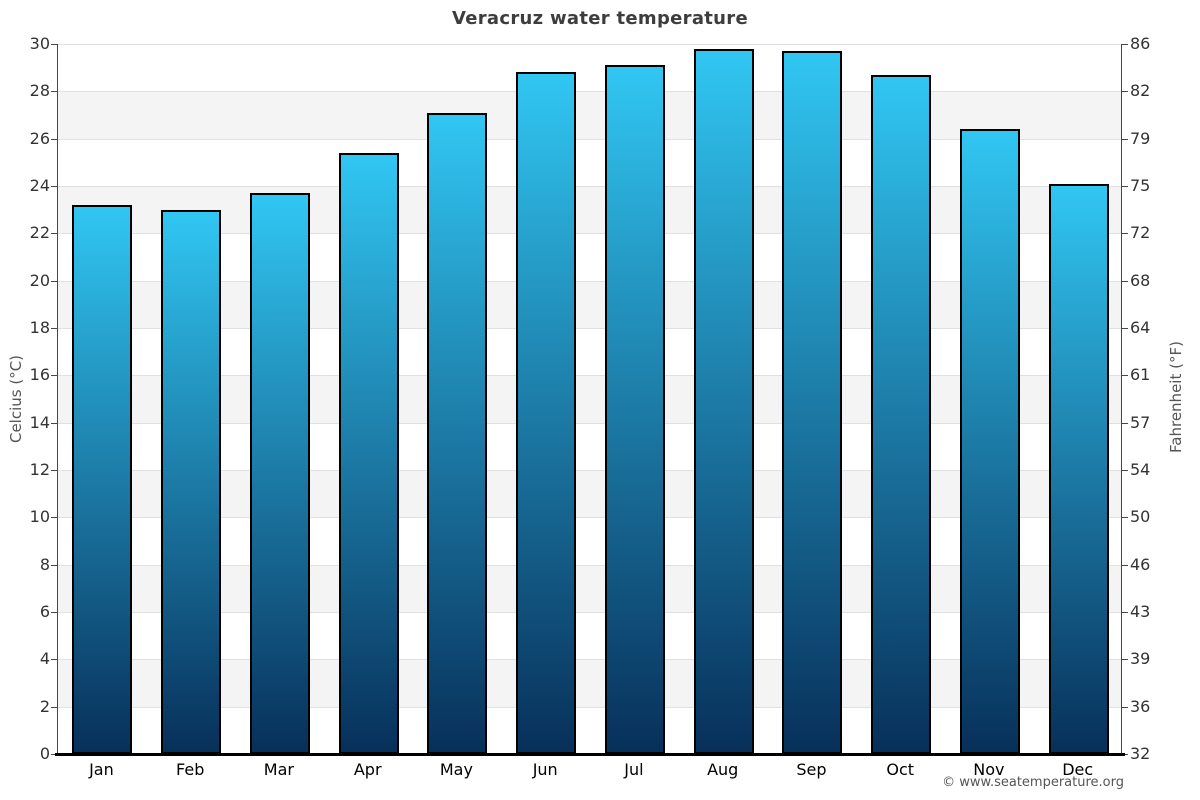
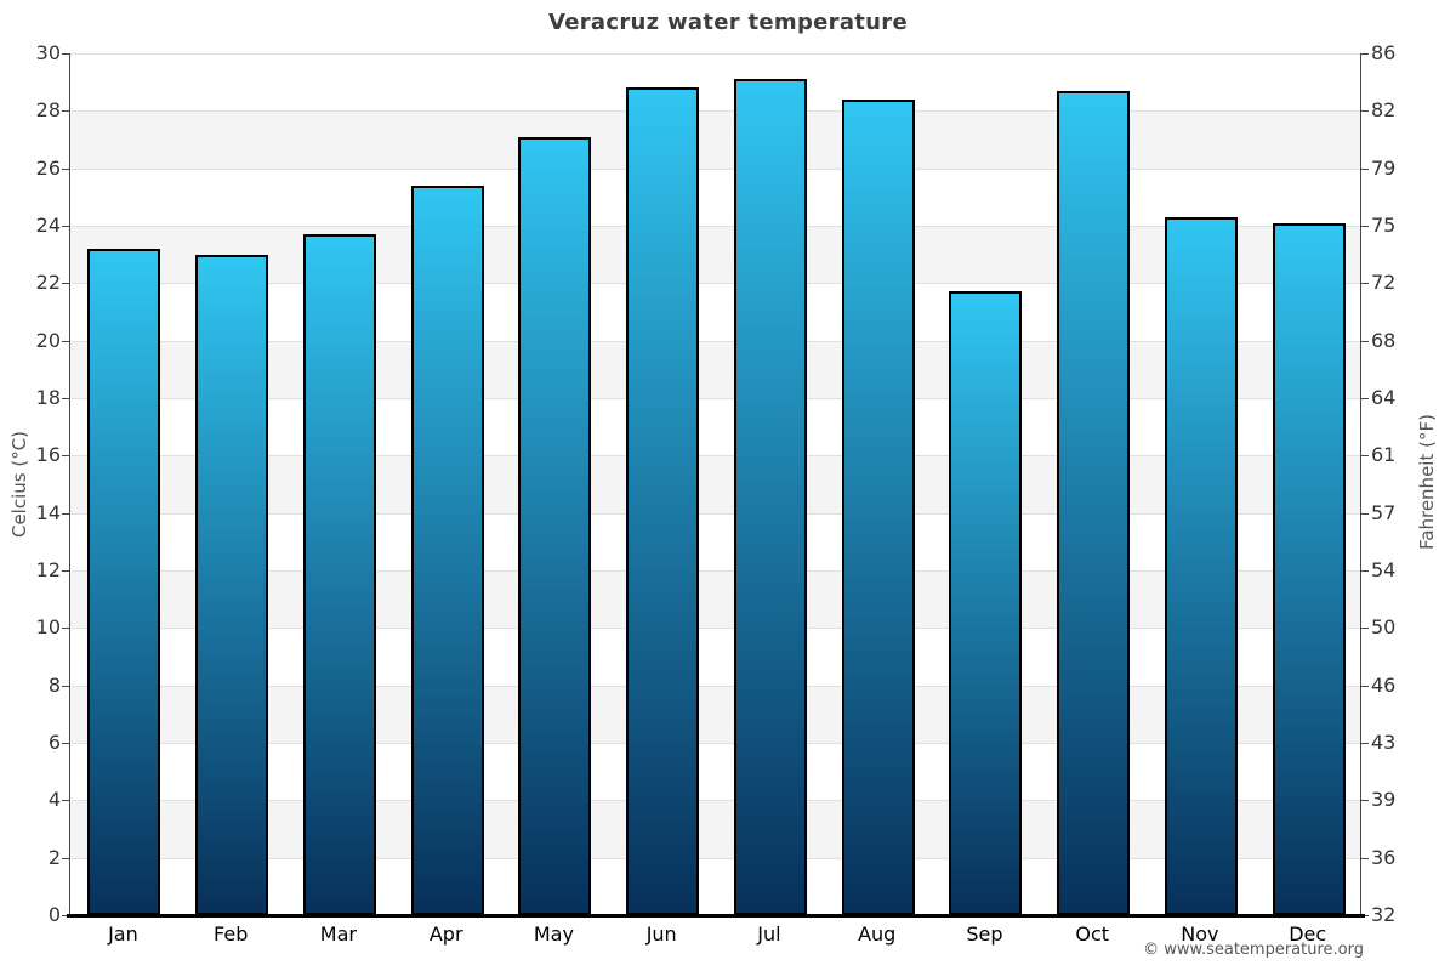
Aug: 29.8 -> 28.4
Sep: 29.7 -> 21.7
Nov: 26.4 -> 24.3
